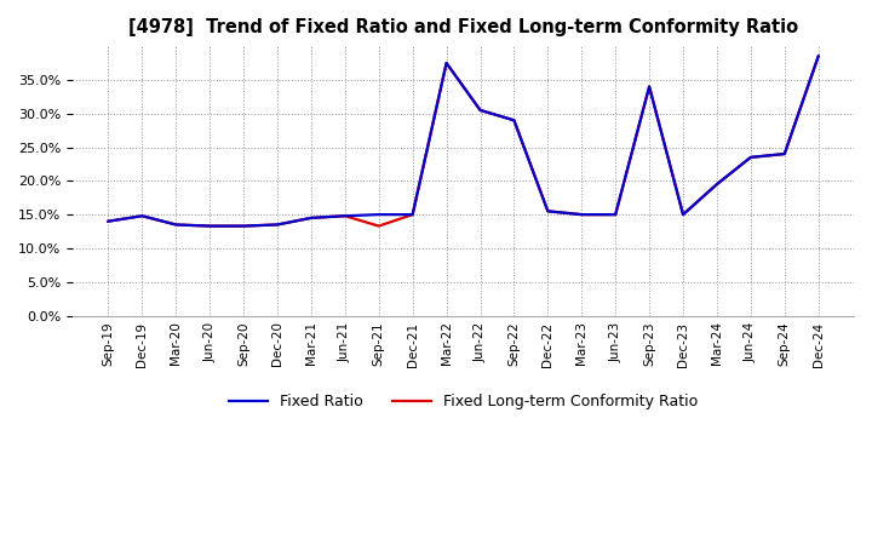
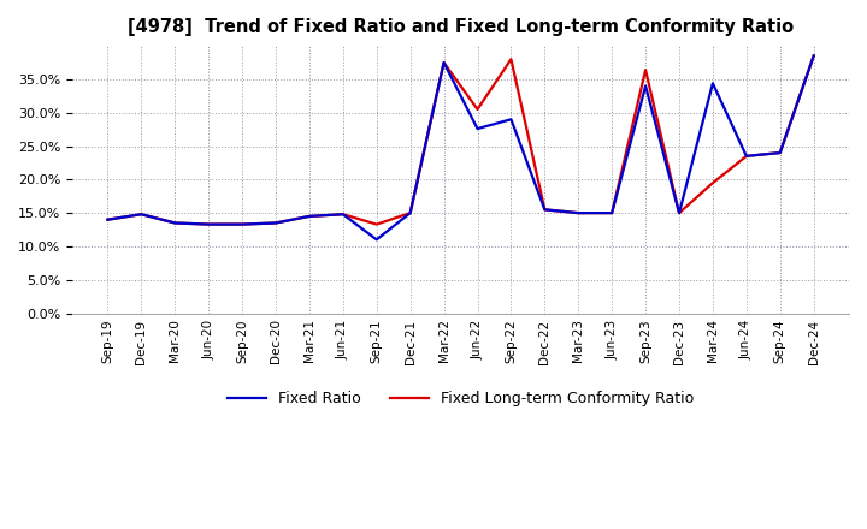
Fixed Ratio/Sep-21: 15.0% -> 11.0%
Fixed Ratio/Jun-22: 30.5% -> 27.6%
Fixed Long-term Conformity Ratio/Sep-22: 29.0% -> 38.0%
Fixed Long-term Conformity Ratio/Sep-23: 34.0% -> 36.4%
Fixed Ratio/Mar-24: 19.5% -> 34.4%
